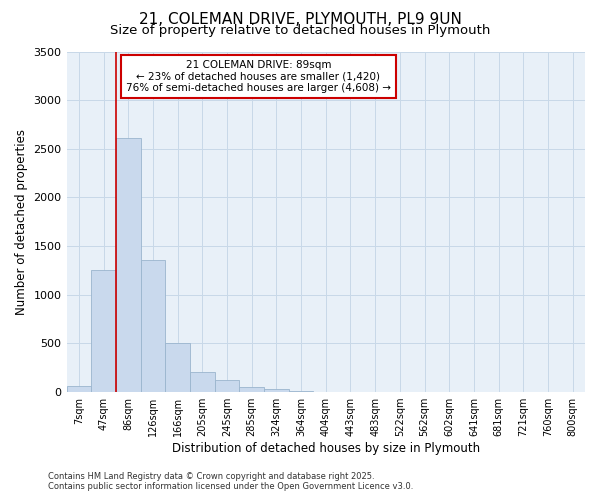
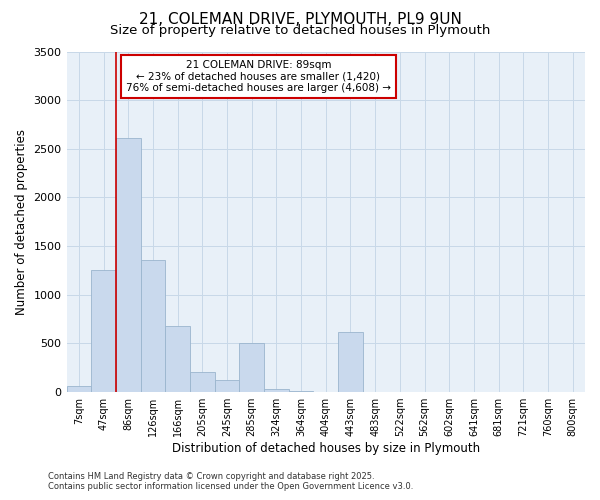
166sqm: 500 -> 680
285sqm: 60 -> 500
443sqm: 0 -> 620
